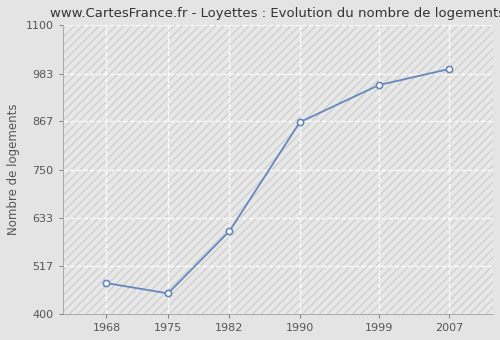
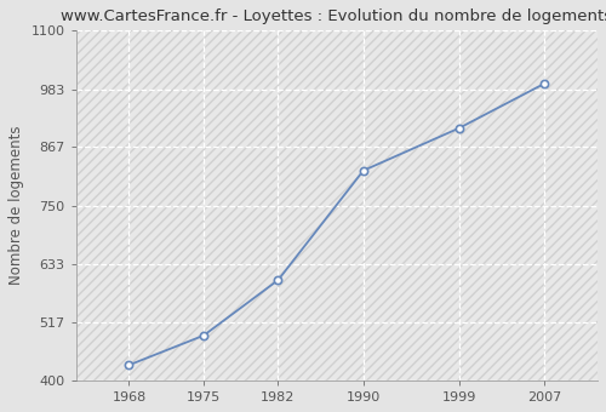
1968: 475 -> 431
1975: 450 -> 490
1990: 865 -> 820
1999: 955 -> 905
